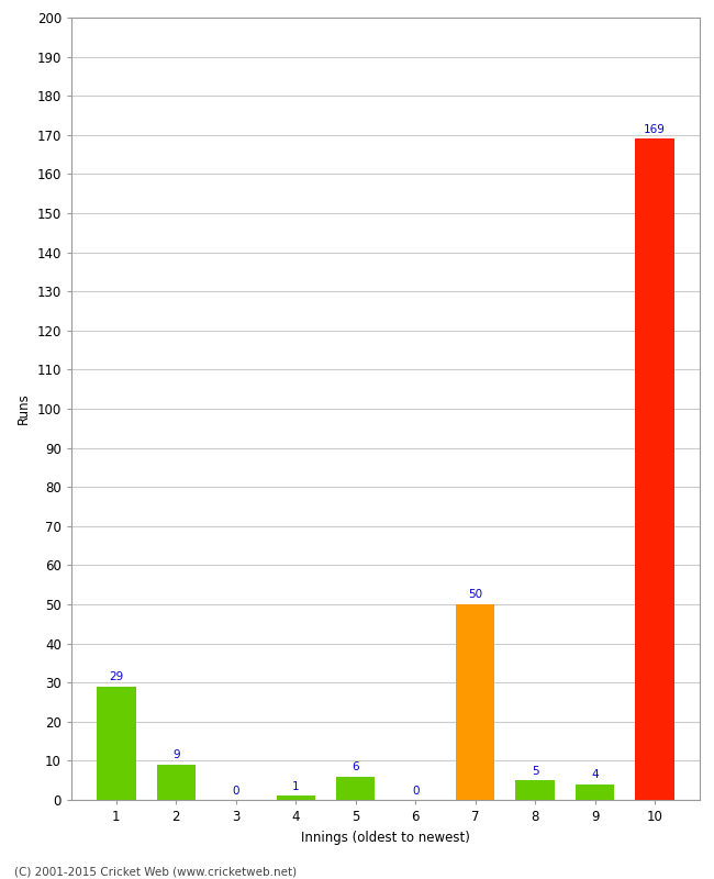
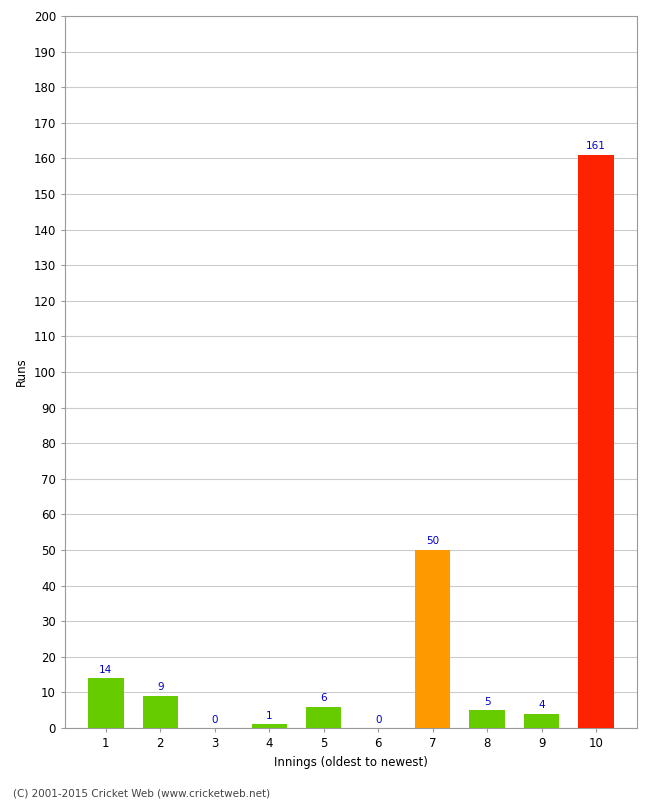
1: 29 -> 14
10: 169 -> 161
